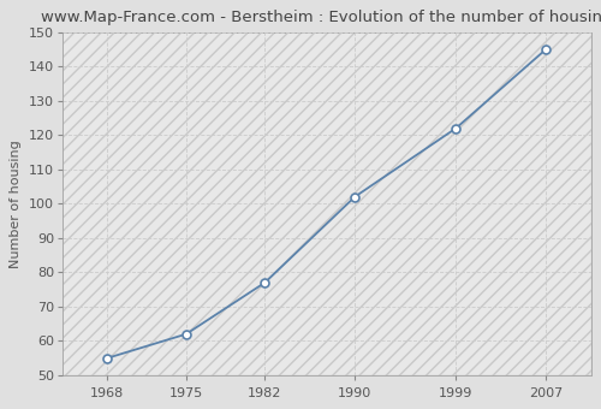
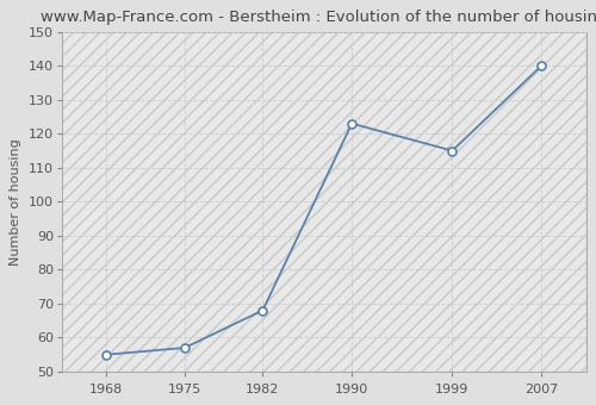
1975: 62 -> 57
1982: 77 -> 68
1990: 102 -> 123
1999: 122 -> 115
2007: 145 -> 140
